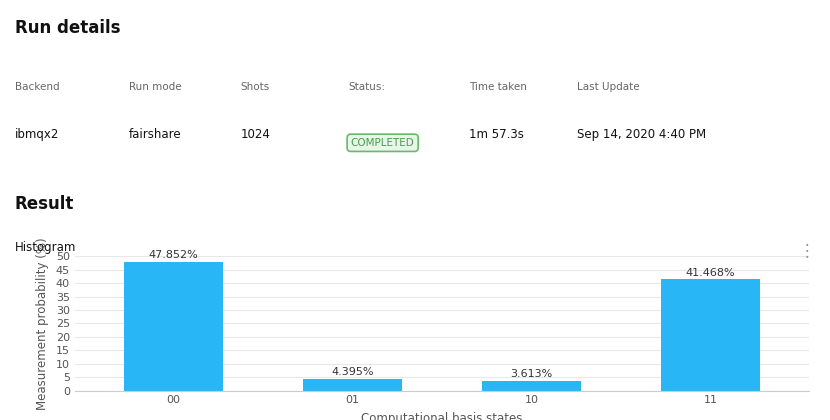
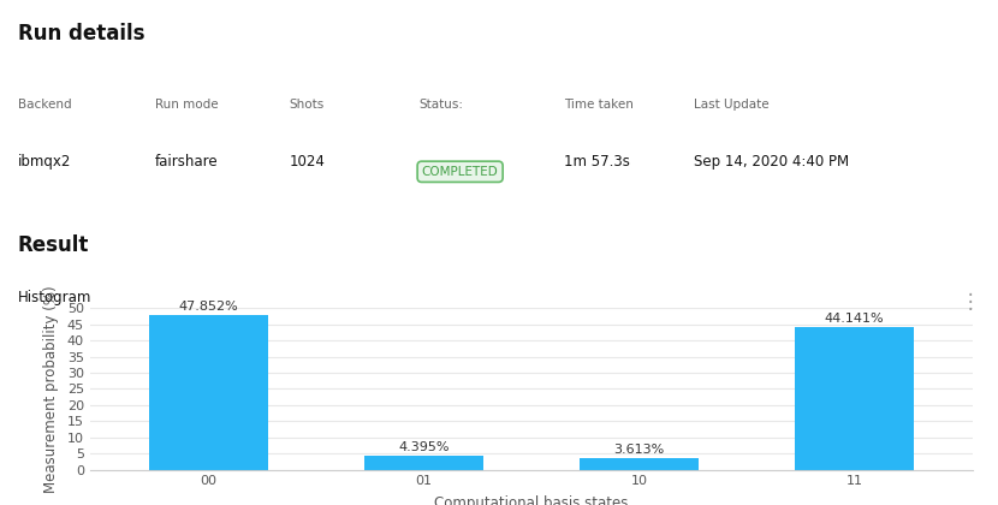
11: 41.468% -> 44.141%
